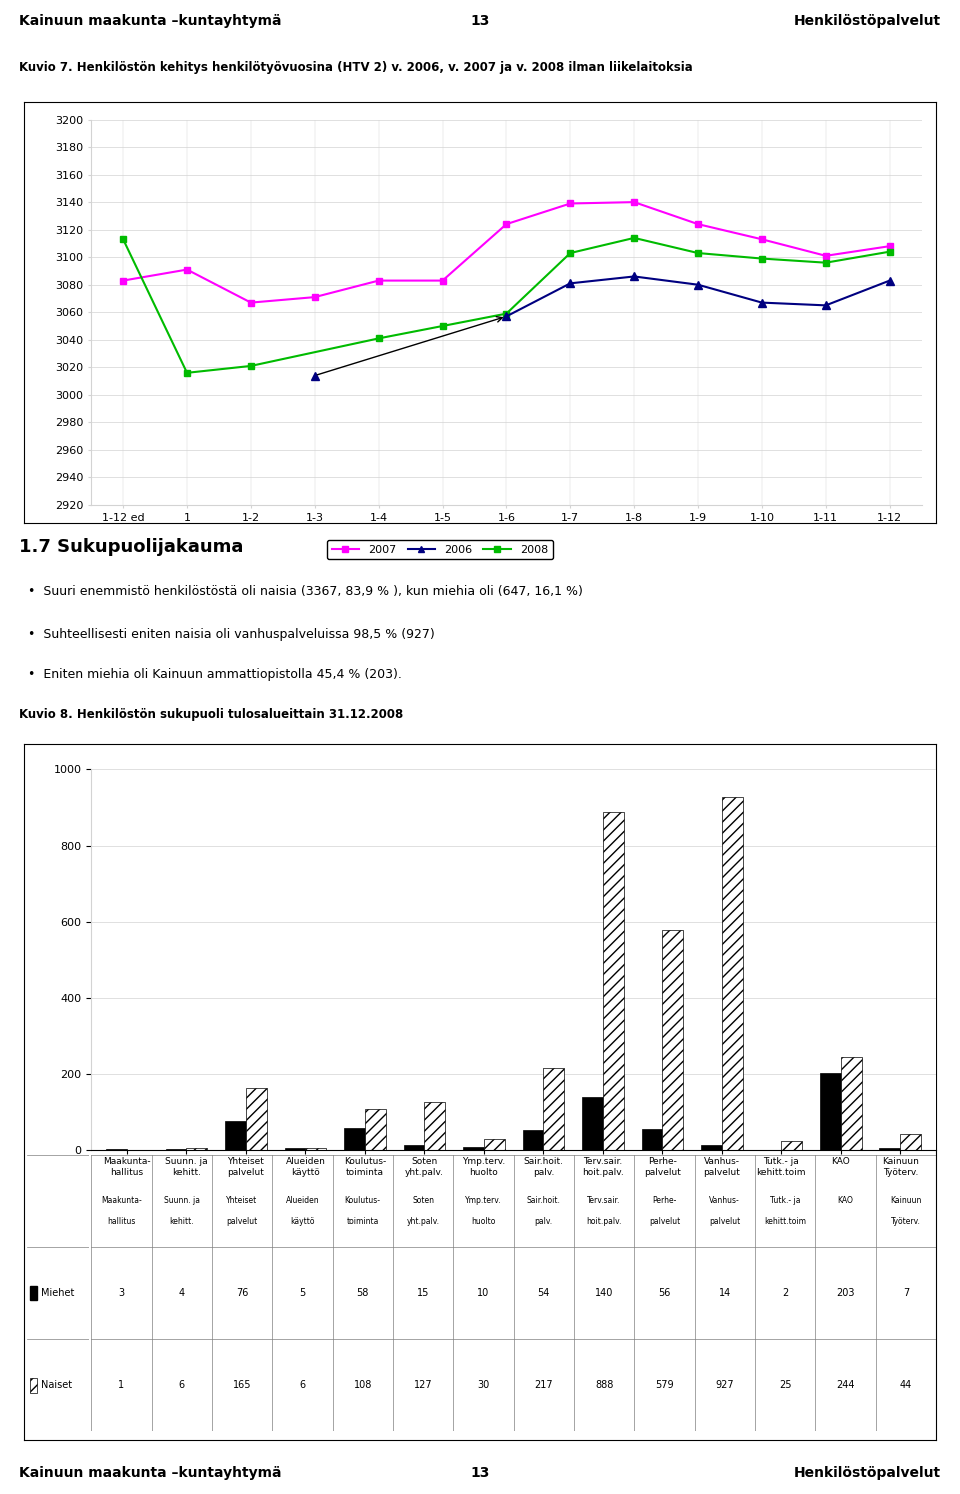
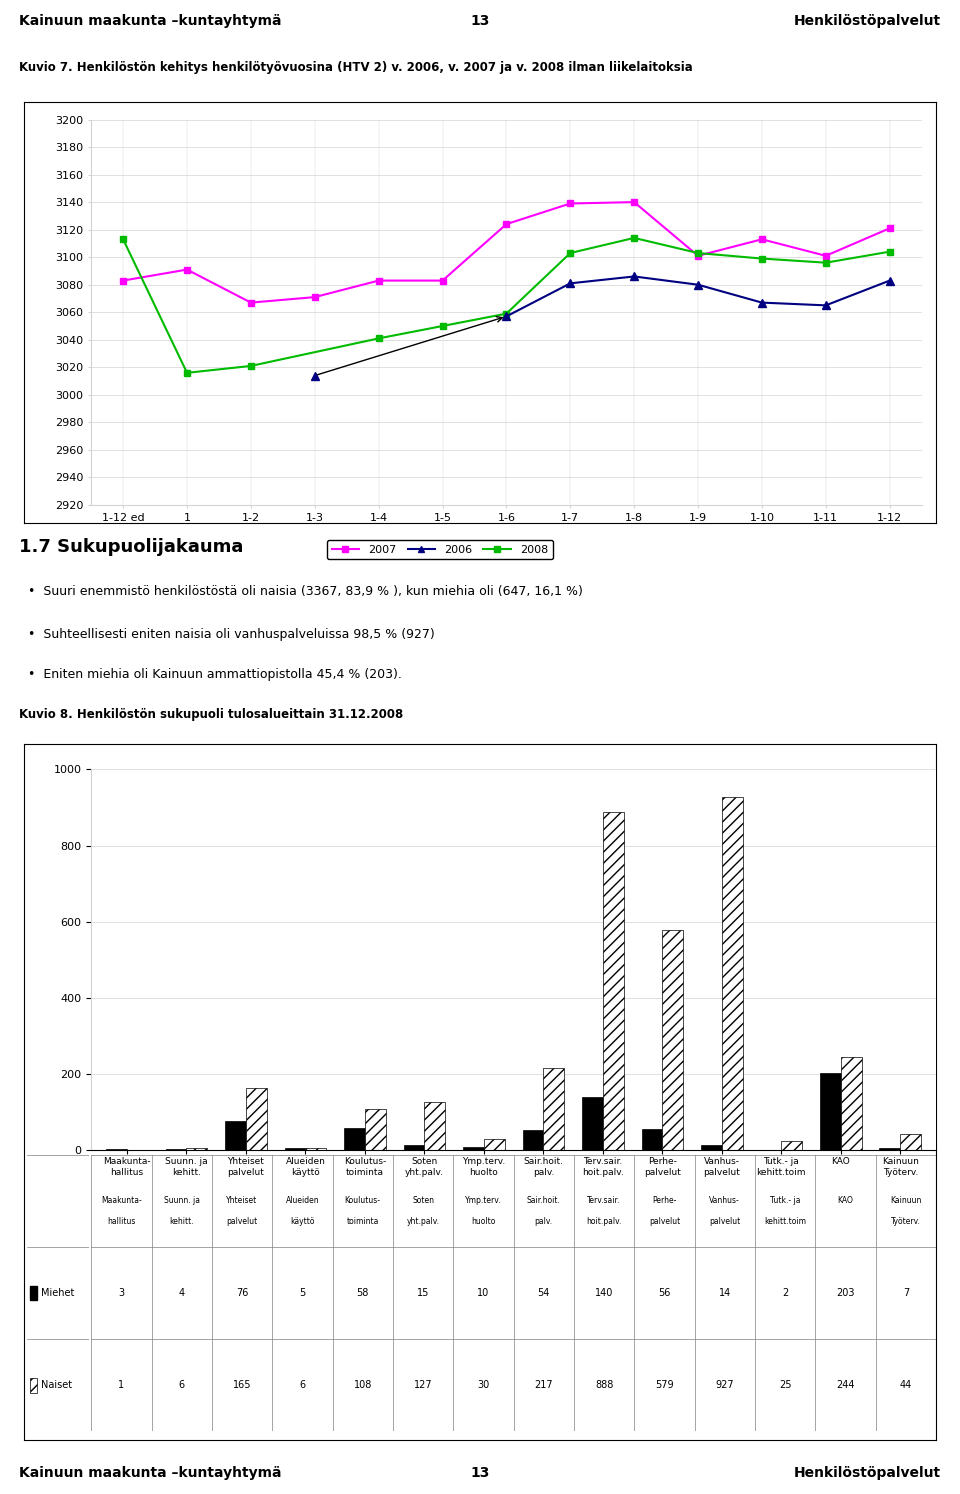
2007/1-9: 3124 -> 3101
2007/1-12: 3108 -> 3121
